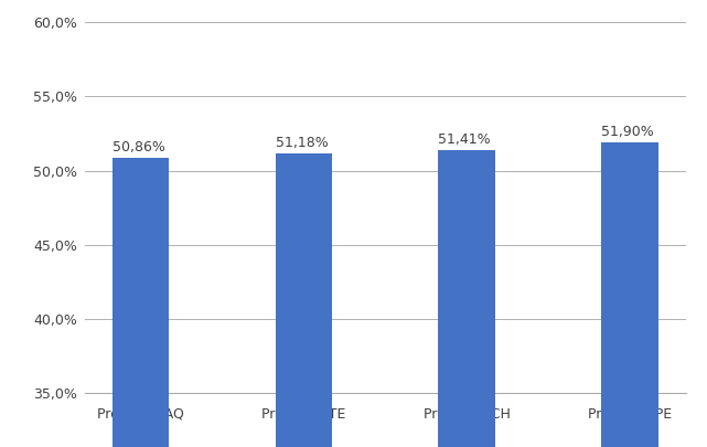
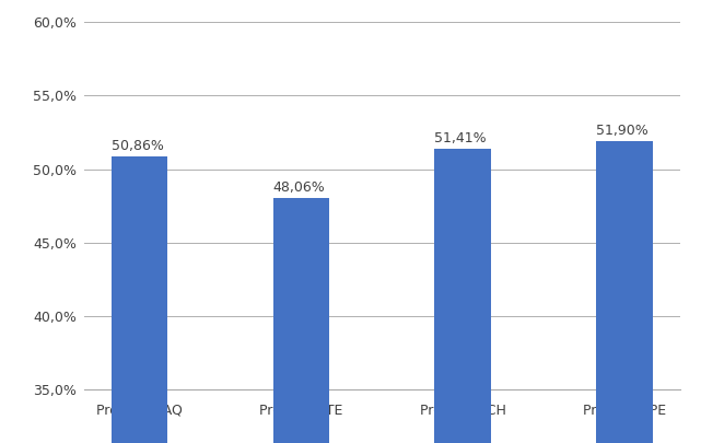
Provincia TE: 51,18% -> 48,06%
